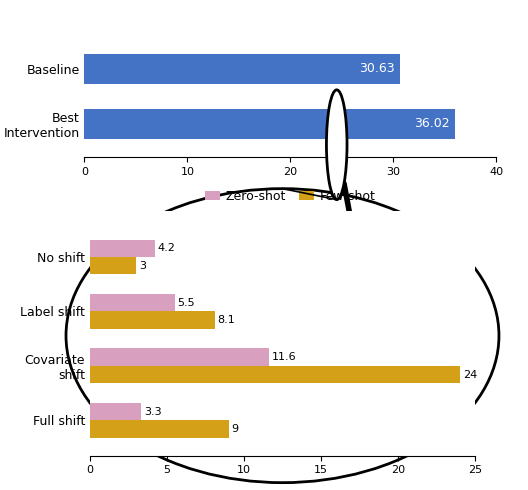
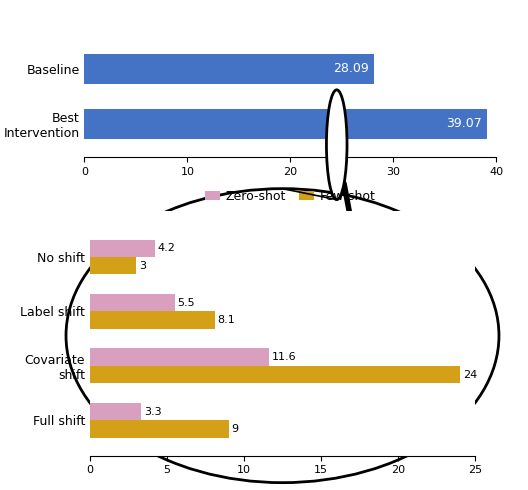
Baseline: 30.63 -> 28.09
Best Intervention: 36.02 -> 39.07
